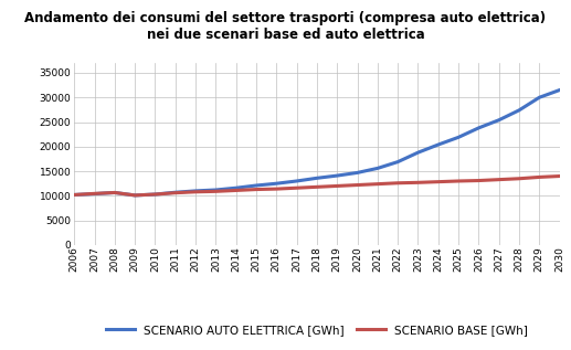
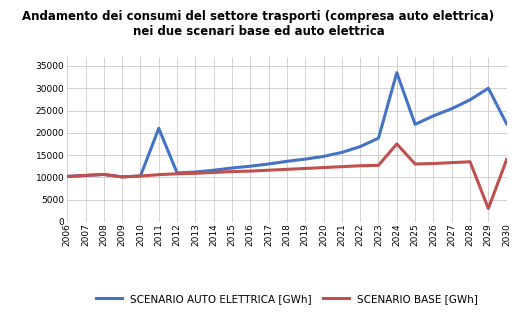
SCENARIO AUTO ELETTRICA [GWh]/2011: 10700 -> 21000
SCENARIO AUTO ELETTRICA [GWh]/2024: 20400 -> 33500
SCENARIO BASE [GWh]/2024: 12800 -> 17500
SCENARIO BASE [GWh]/2029: 13800 -> 3000
SCENARIO AUTO ELETTRICA [GWh]/2030: 31500 -> 22000
